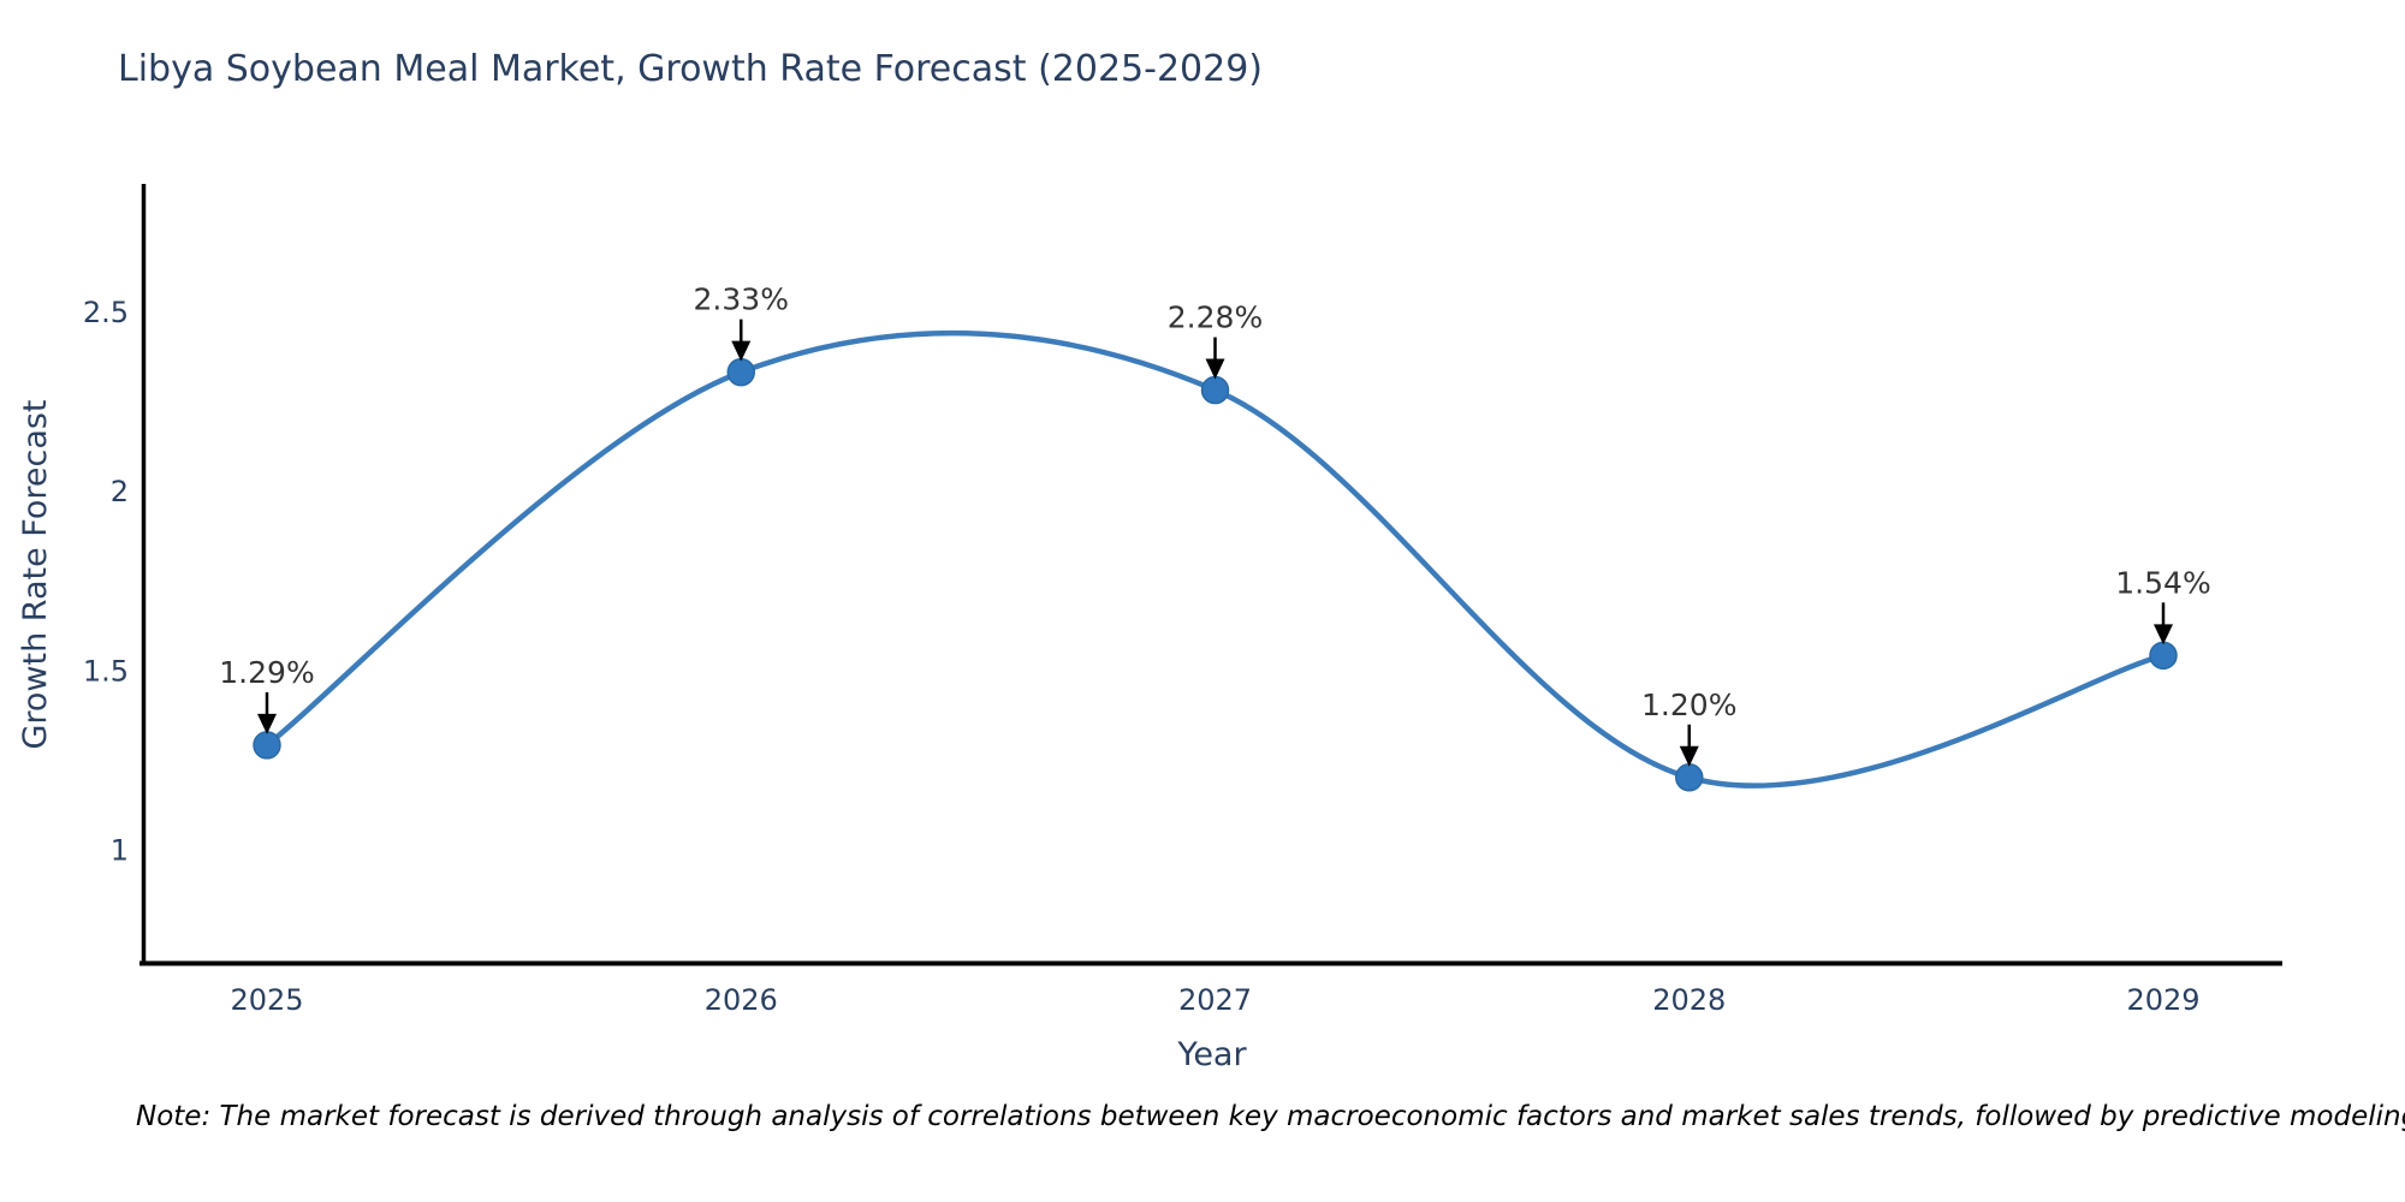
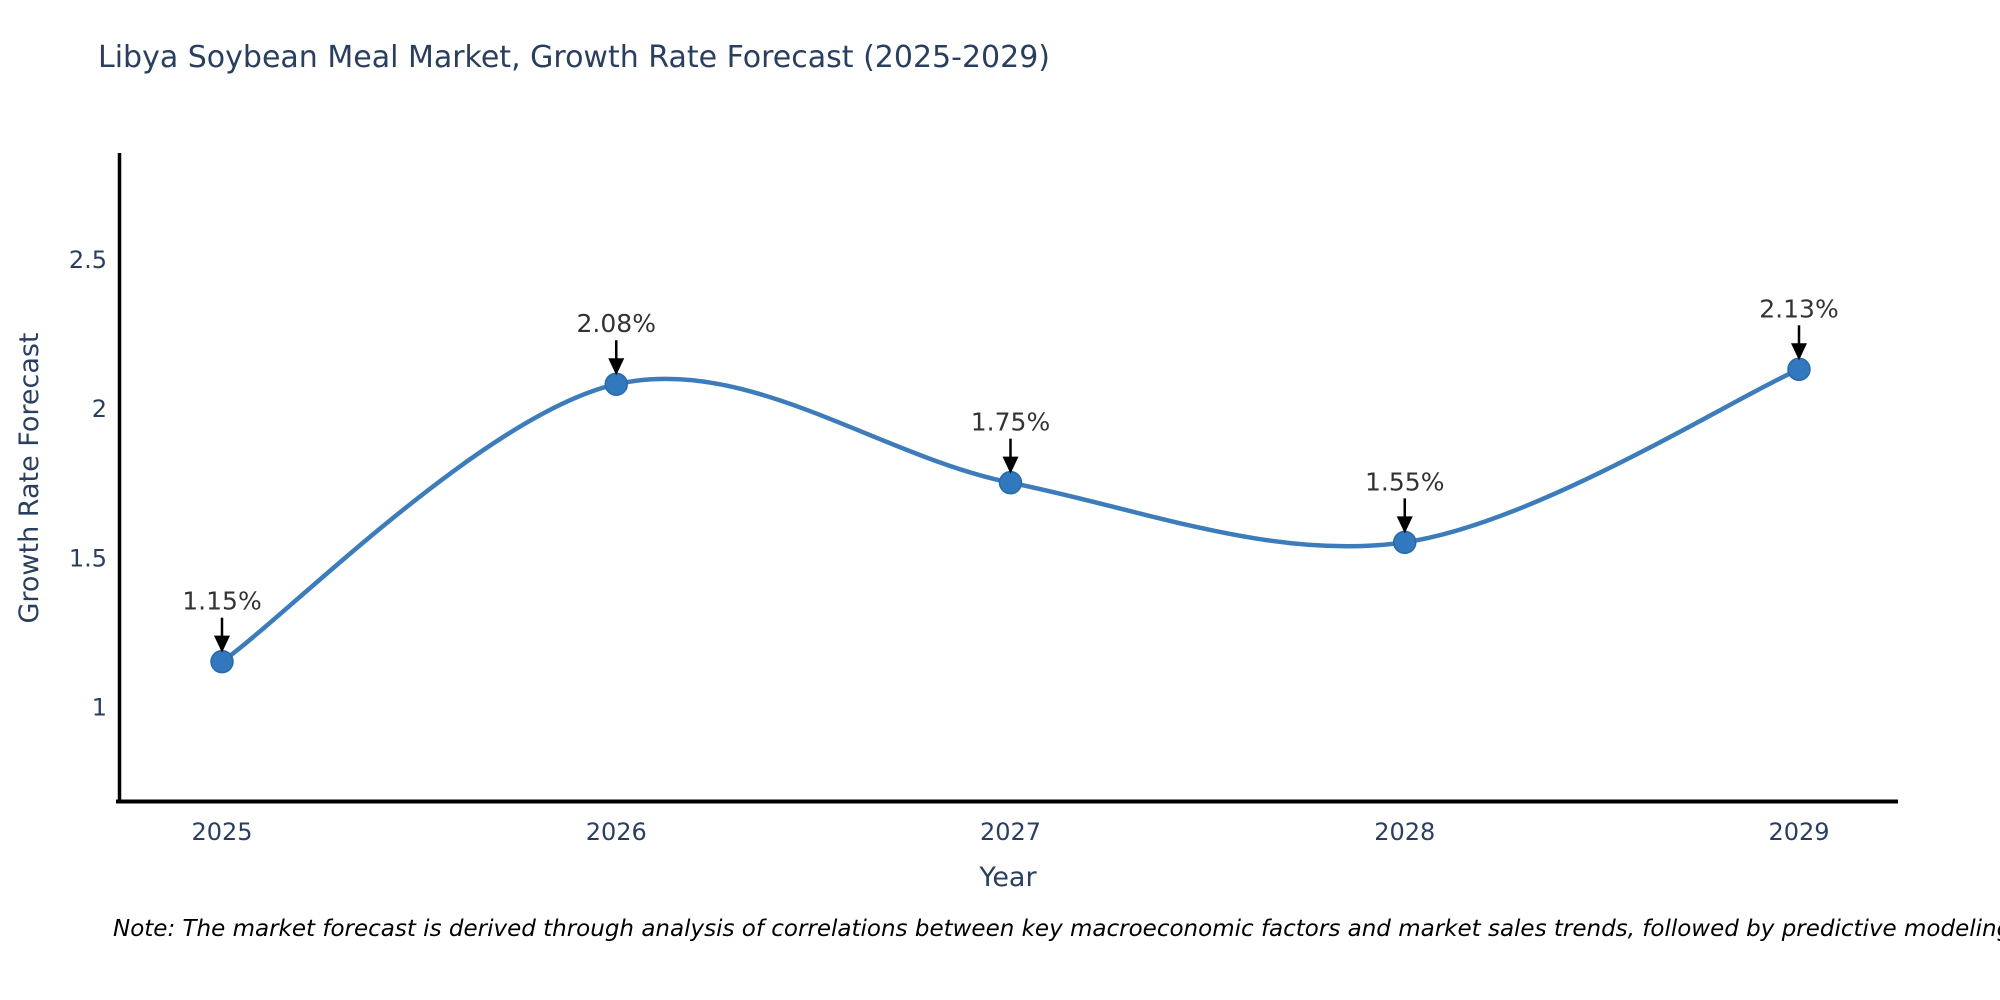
2025: 1.29% -> 1.15%
2026: 2.33% -> 2.08%
2027: 2.28% -> 1.75%
2028: 1.20% -> 1.55%
2029: 1.54% -> 2.13%
